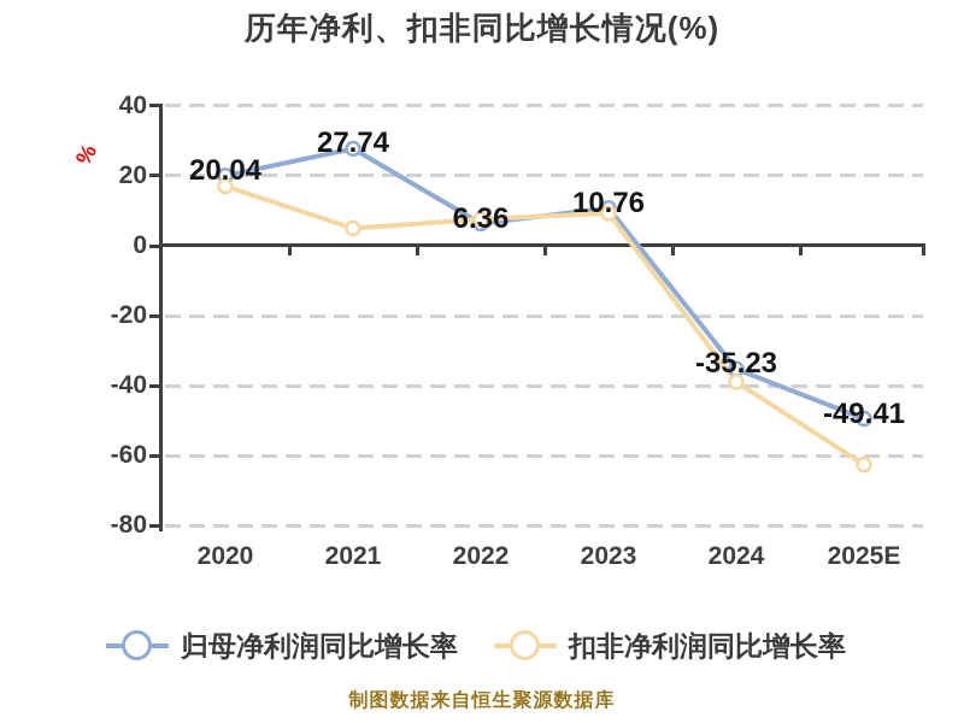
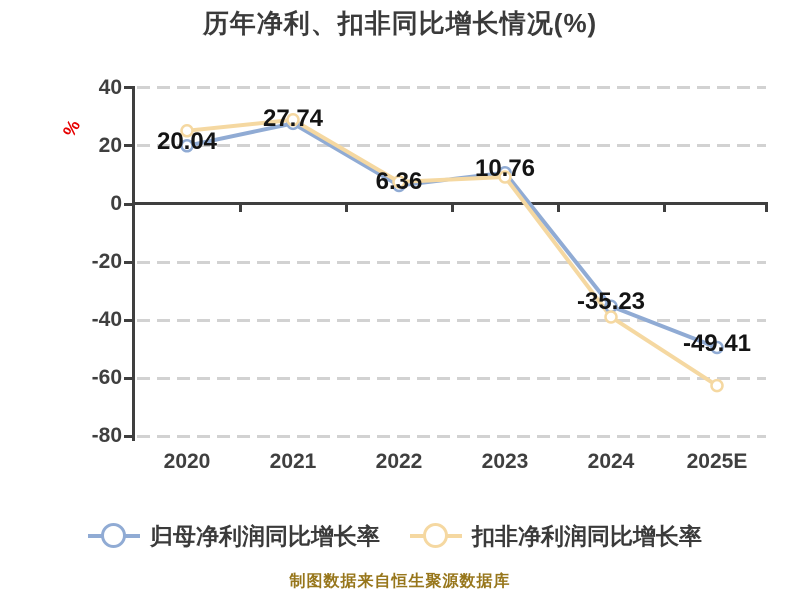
扣非净利润同比增长率/2020: 17 -> 25
扣非净利润同比增长率/2021: 5 -> 29
